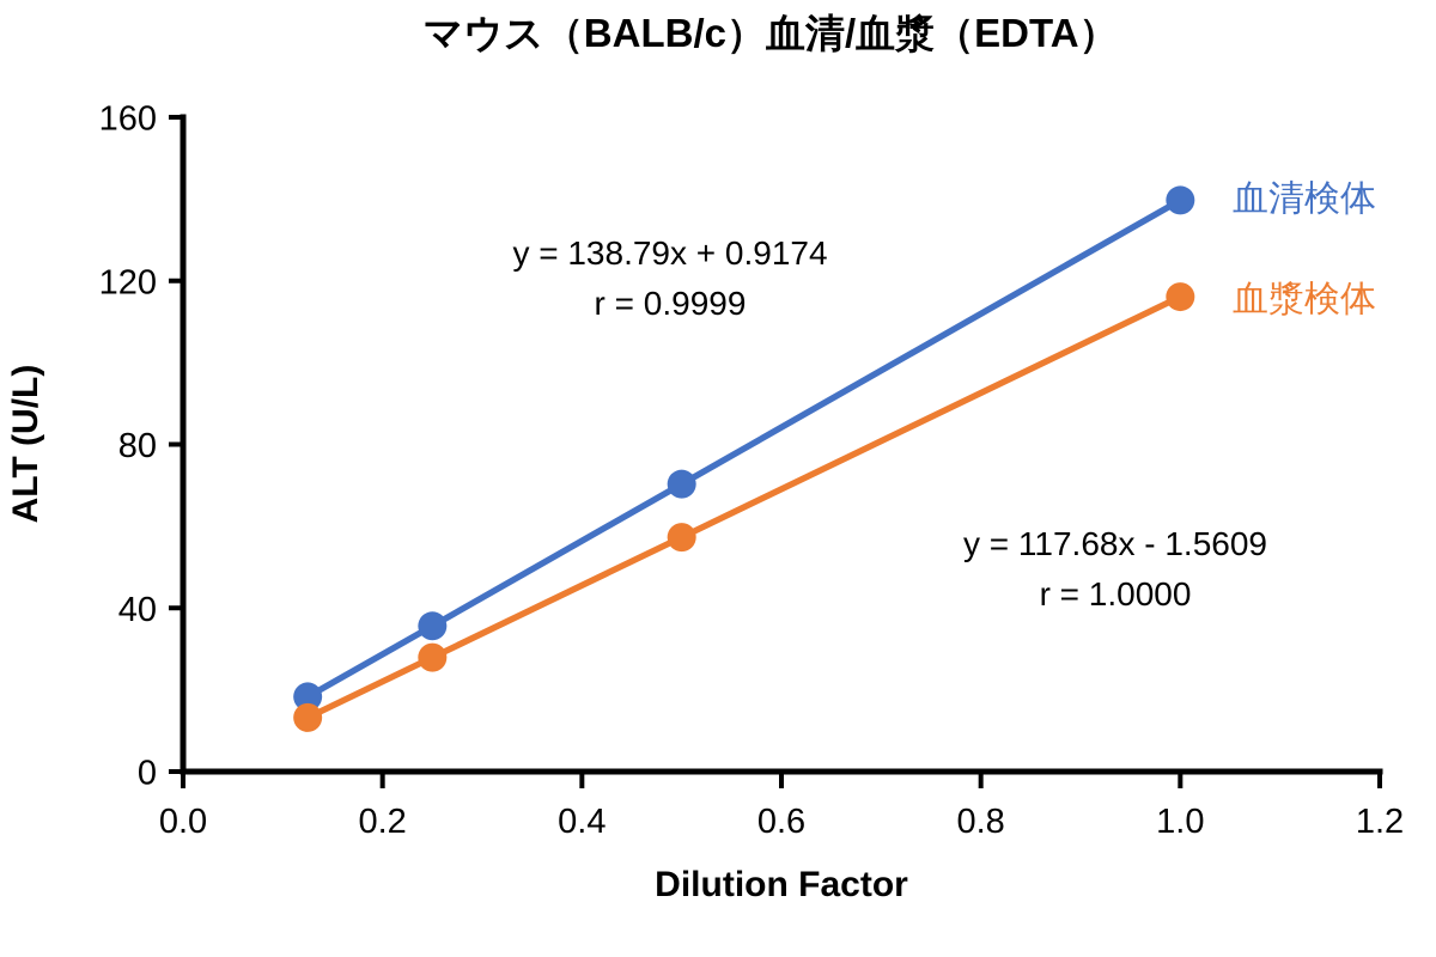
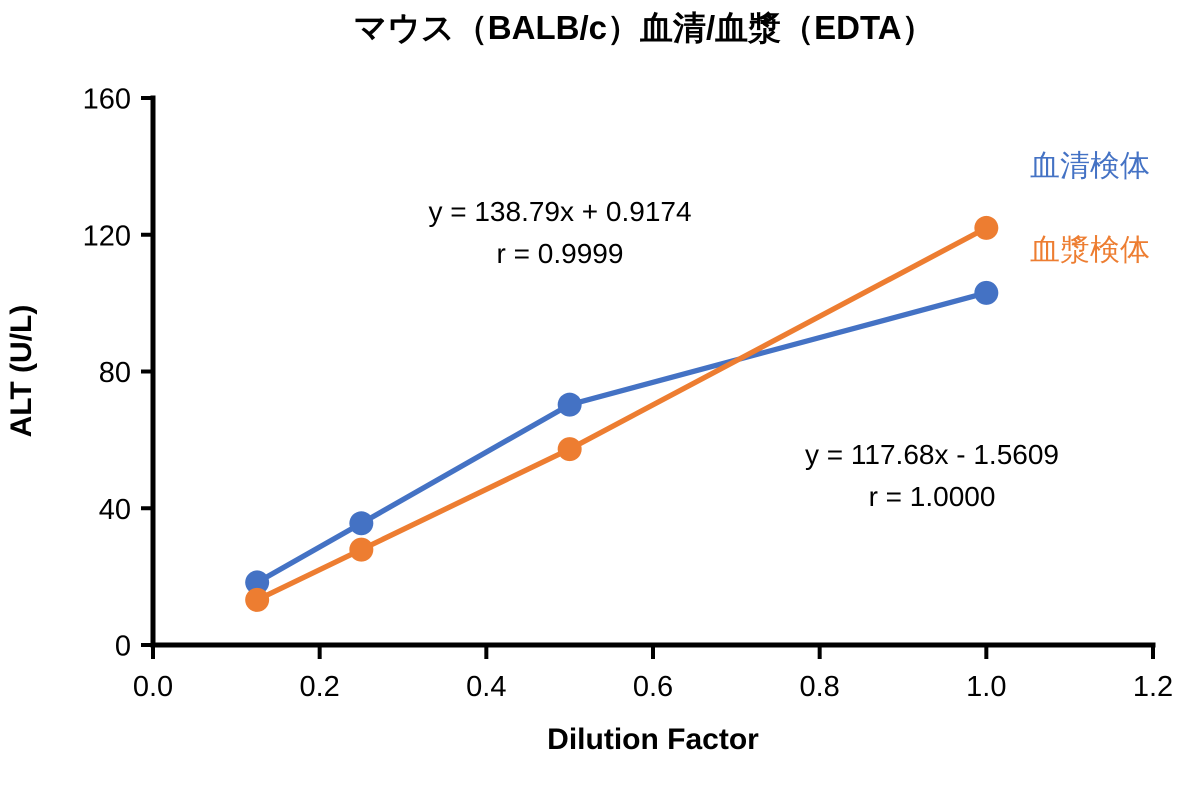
血清検体/1.0: 140 -> 103
血漿検体/1.0: 116 -> 122
